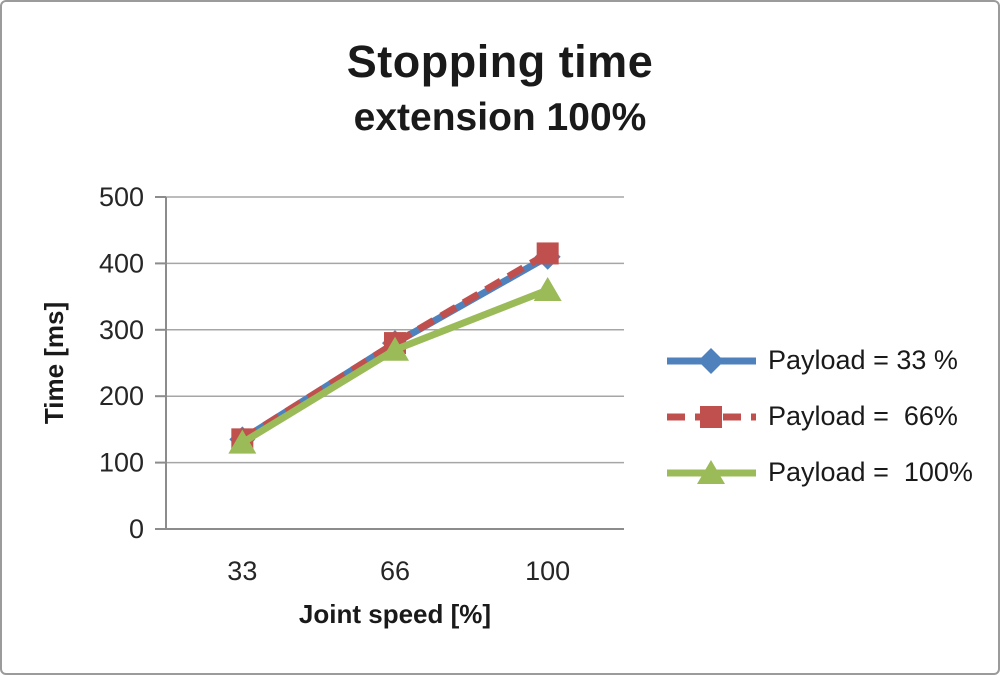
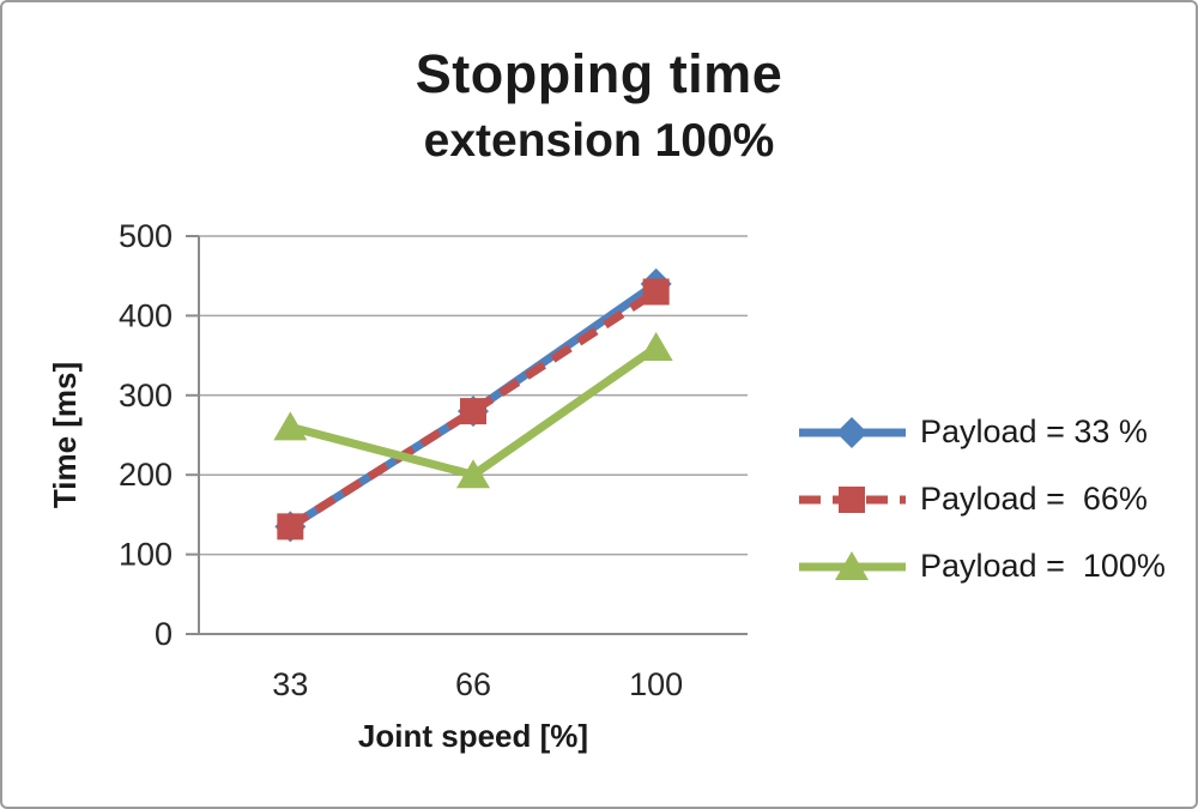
Payload = 100%/33: 130 -> 260
Payload = 100%/66: 270 -> 200
Payload = 33 %/100: 410 -> 440
Payload = 66%/100: 420 -> 430
